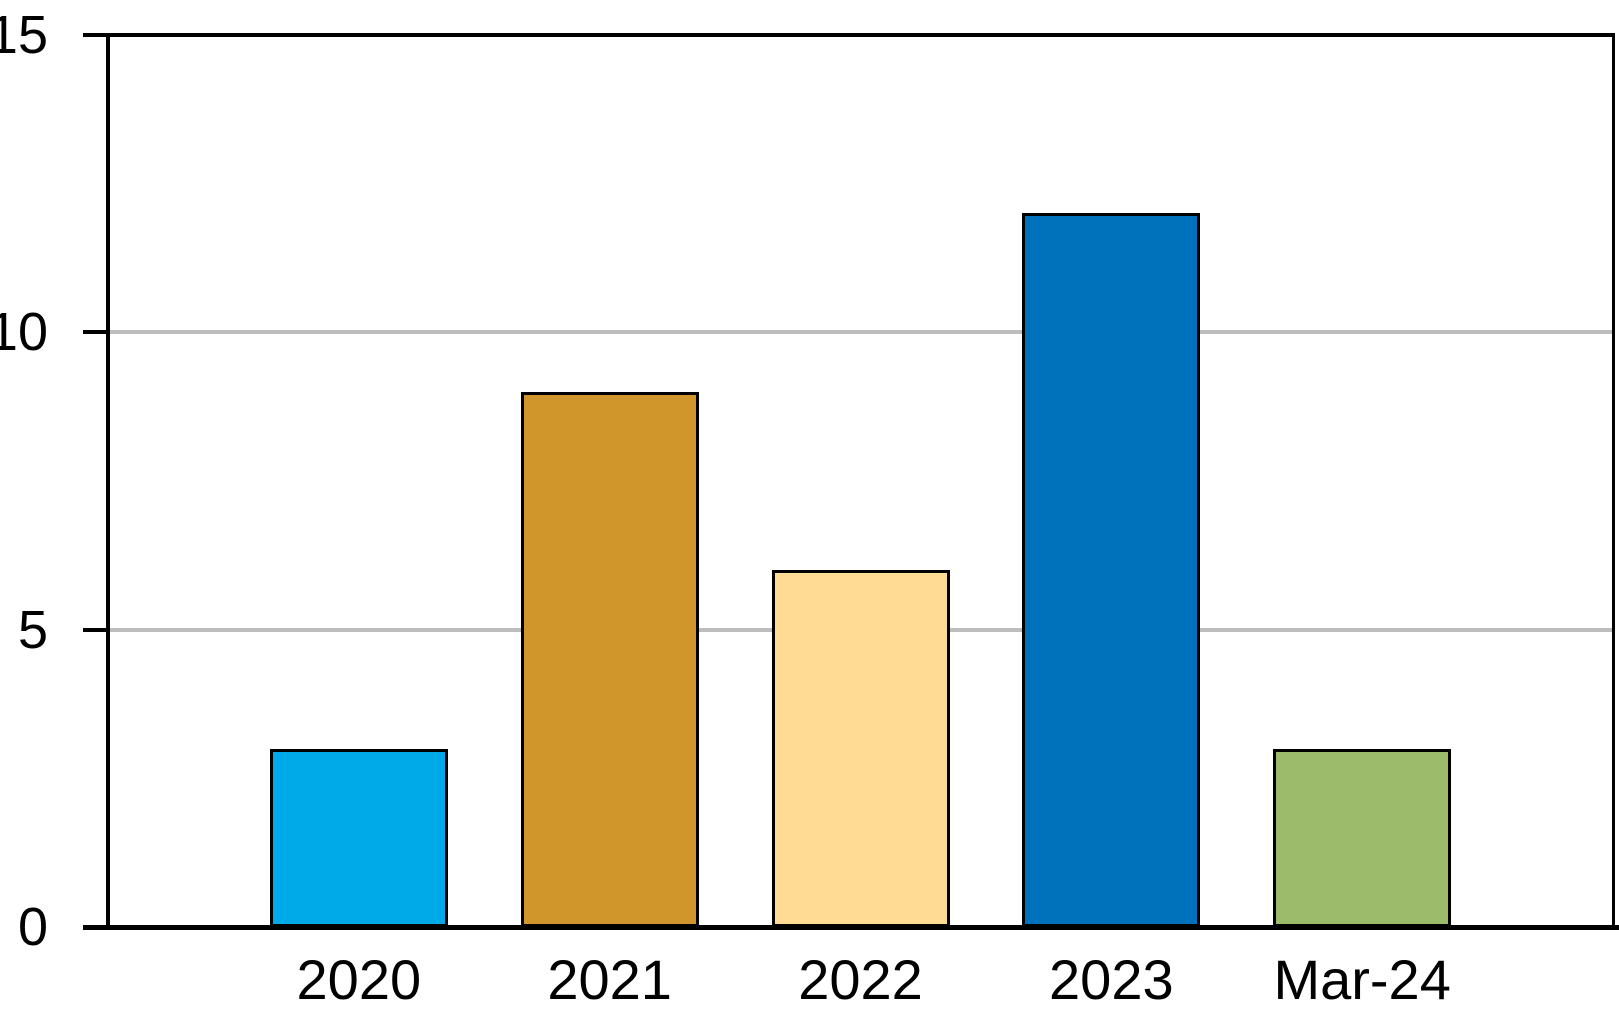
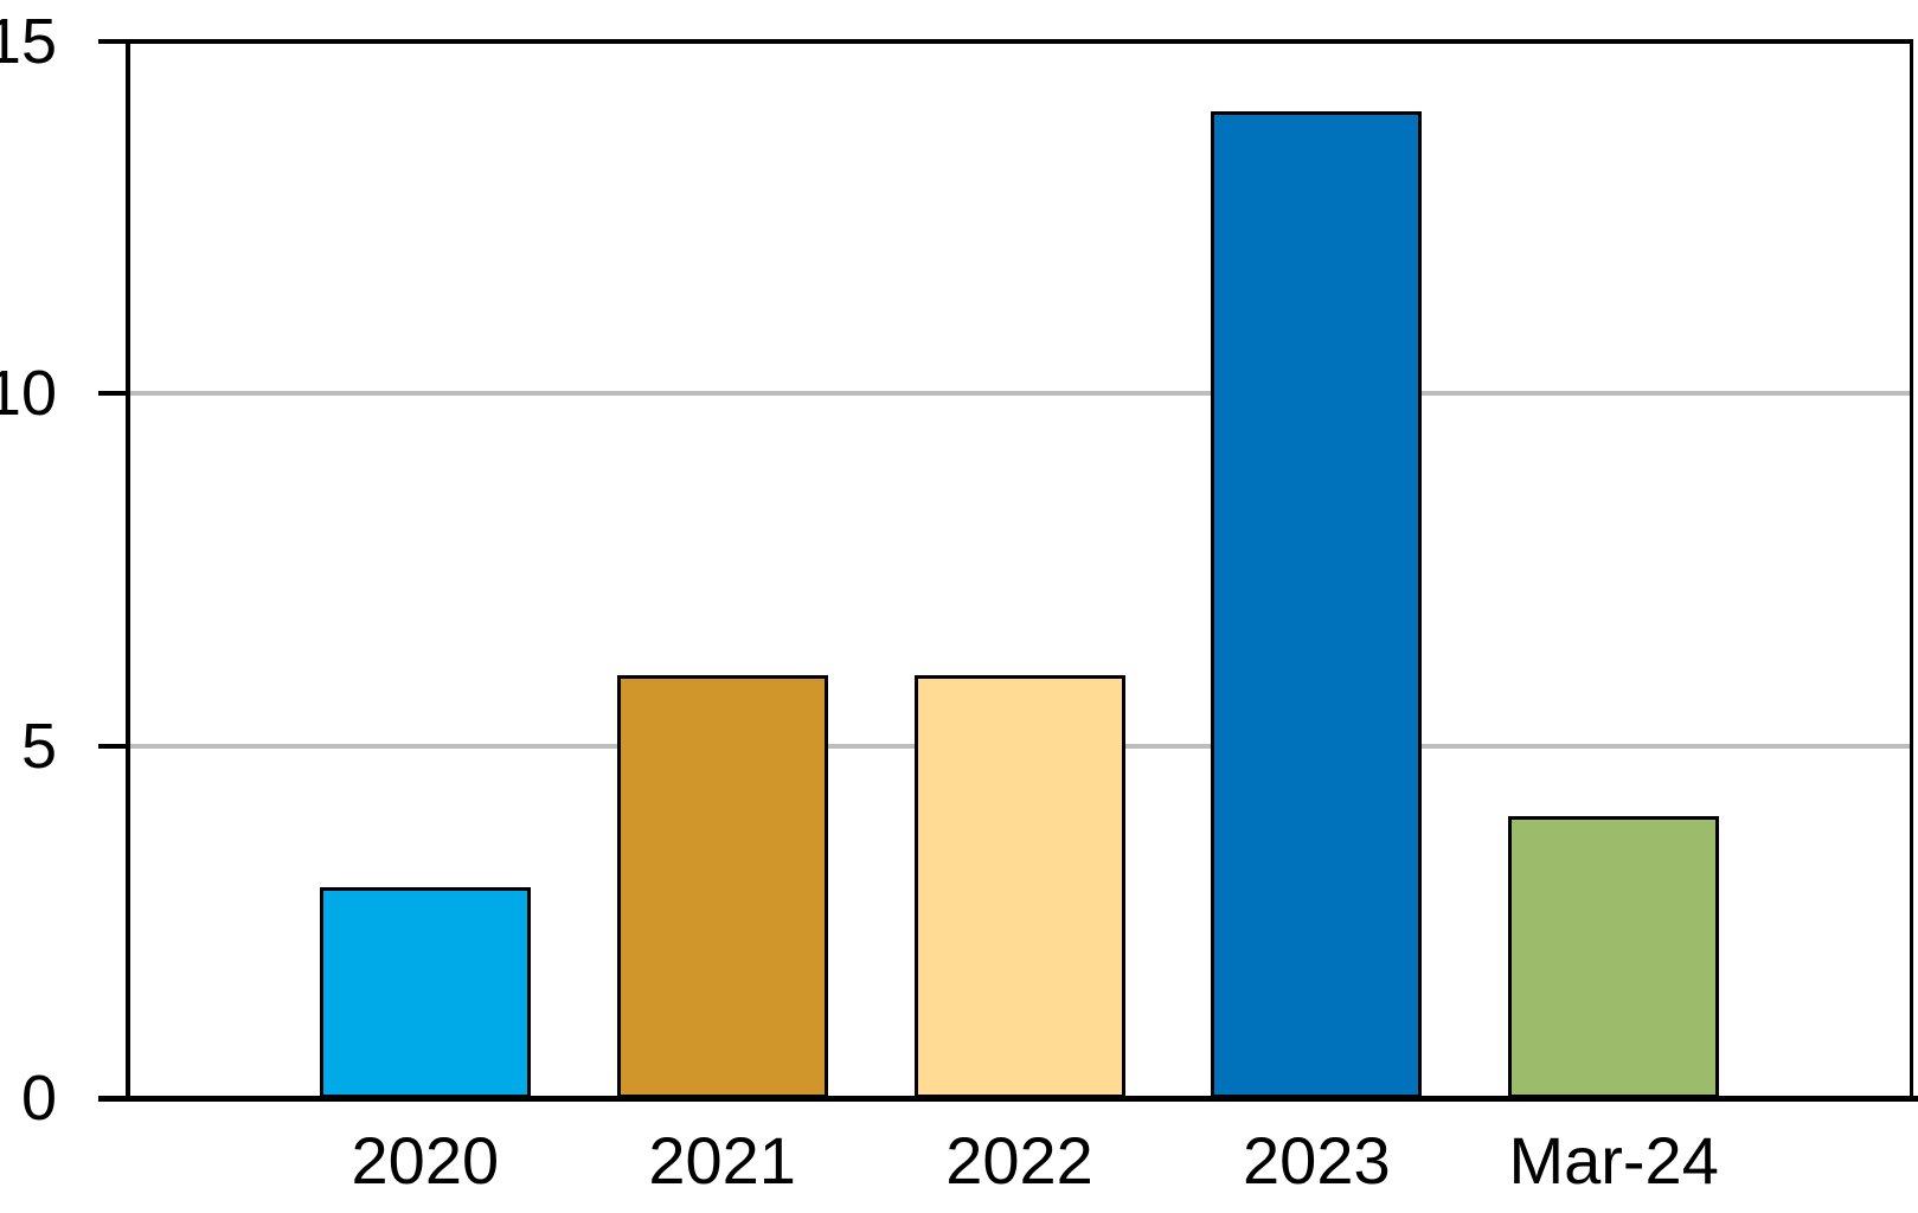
2021: 9 -> 6
2023: 12 -> 14
Mar-24: 3 -> 4
